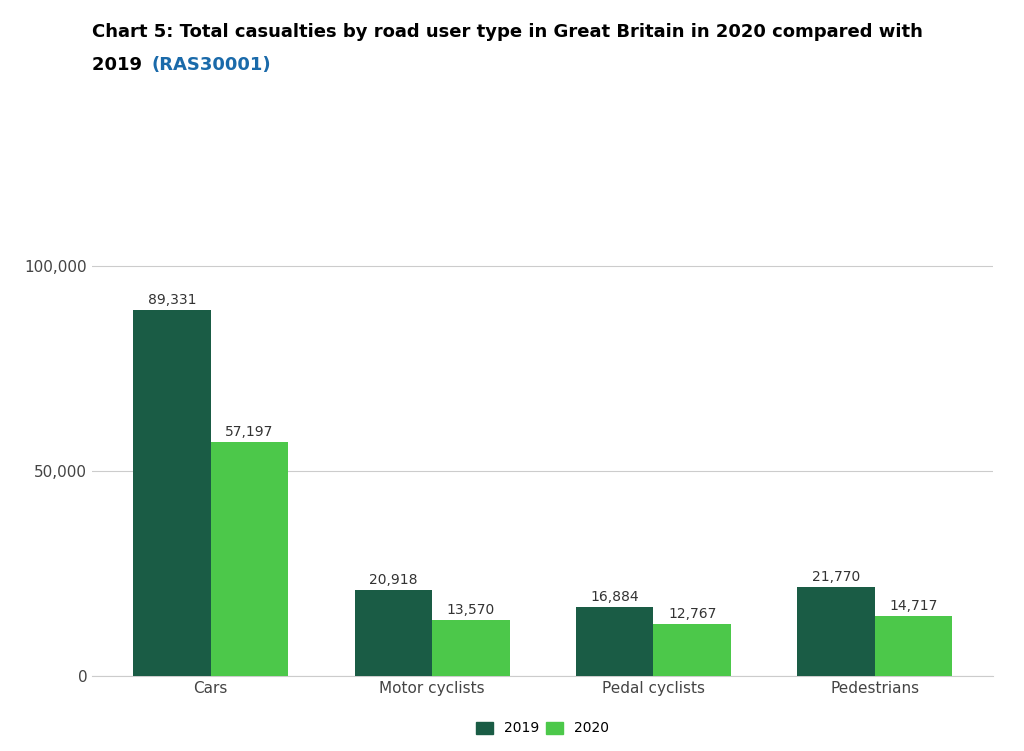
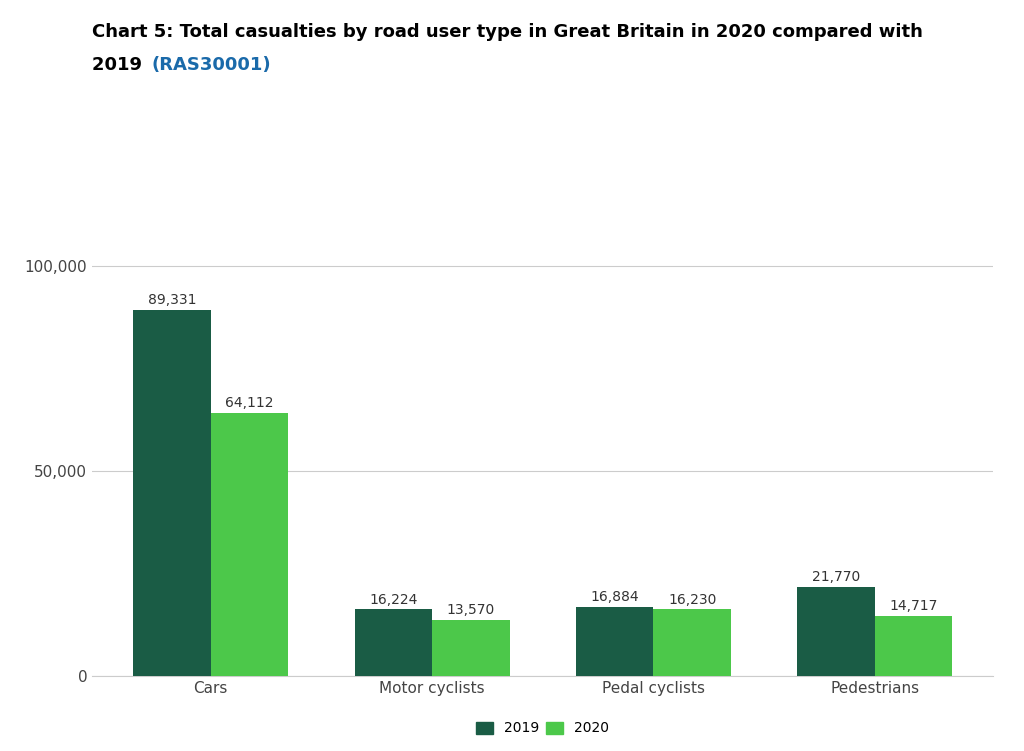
2020/Cars: 57,197 -> 64,112
2019/Motor cyclists: 20,918 -> 16,224
2020/Pedal cyclists: 12,767 -> 16,230
